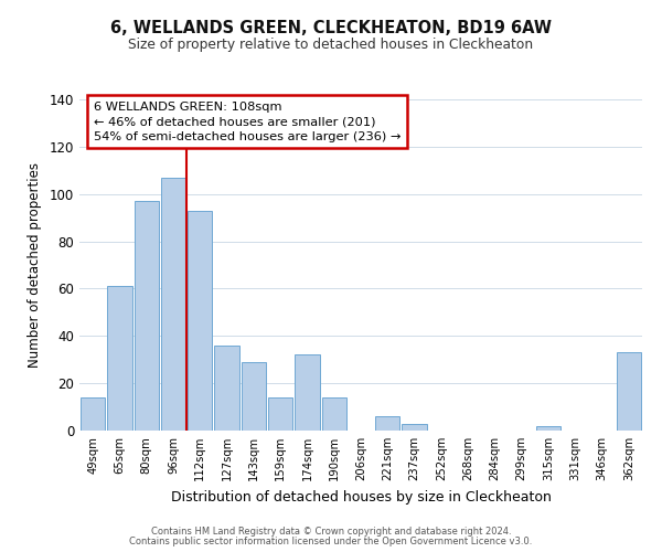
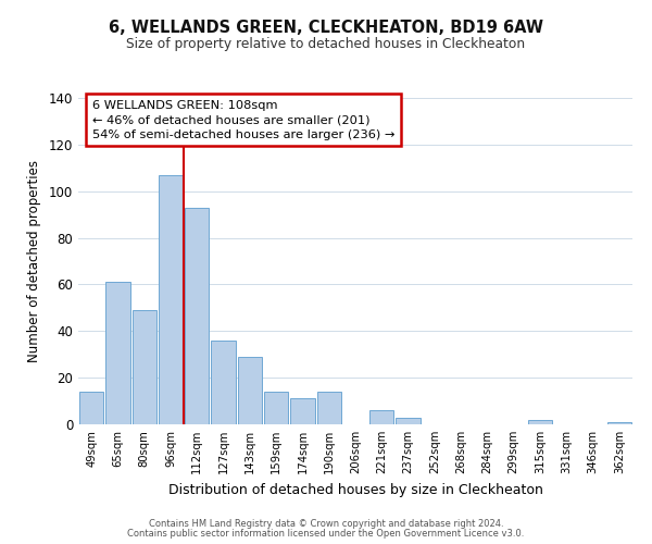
80sqm: 97 -> 49
174sqm: 32 -> 11
362sqm: 33 -> 1
